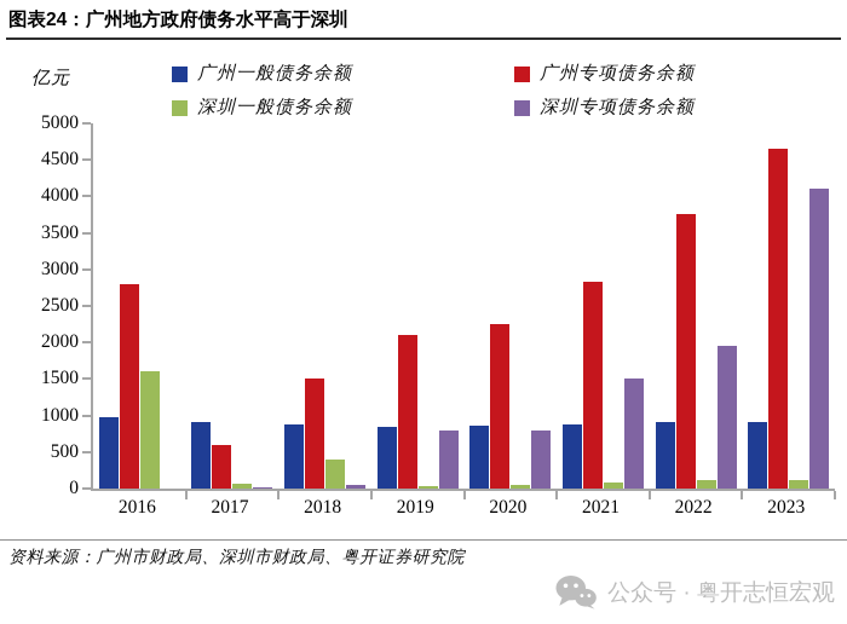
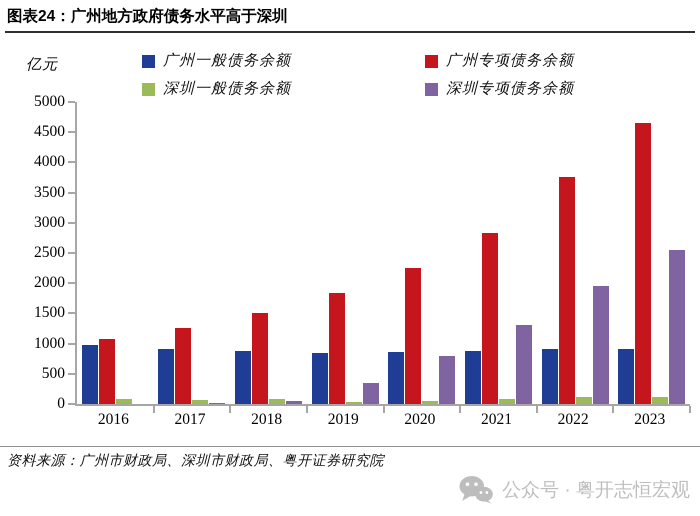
广州专项债务余额/2016: 2800 -> 1100
深圳一般债务余额/2016: 1600 -> 100
广州专项债务余额/2017: 600 -> 1300
深圳一般债务余额/2018: 400 -> 100
广州专项债务余额/2019: 2100 -> 1800
深圳专项债务余额/2019: 800 -> 300
深圳专项债务余额/2021: 1500 -> 1300
深圳专项债务余额/2023: 4100 -> 2600
